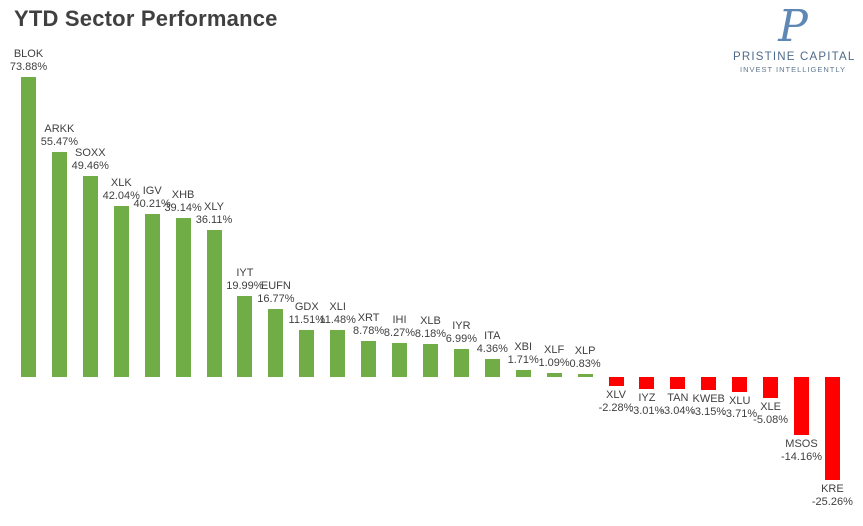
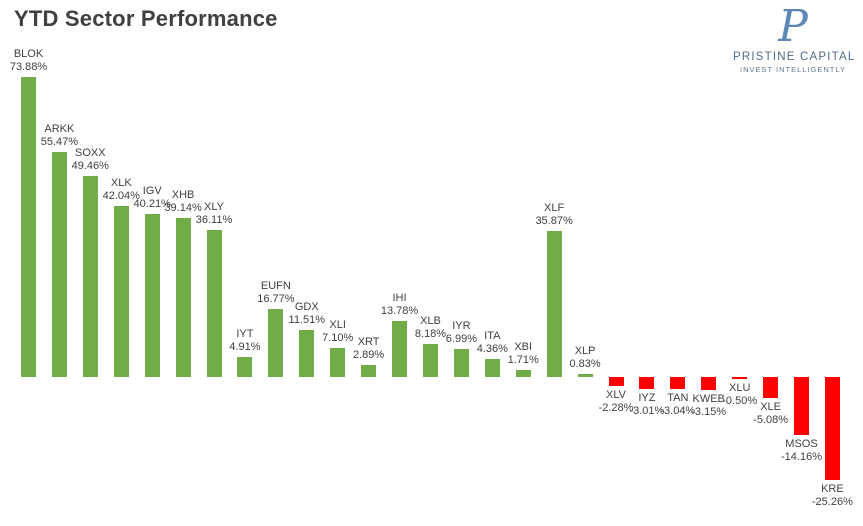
IYT: 19.99% -> 4.91%
XLI: 11.48% -> 7.10%
XRT: 8.78% -> 2.89%
IHI: 8.27% -> 13.78%
XLF: 1.09% -> 35.87%
XLU: -3.71% -> -0.50%
